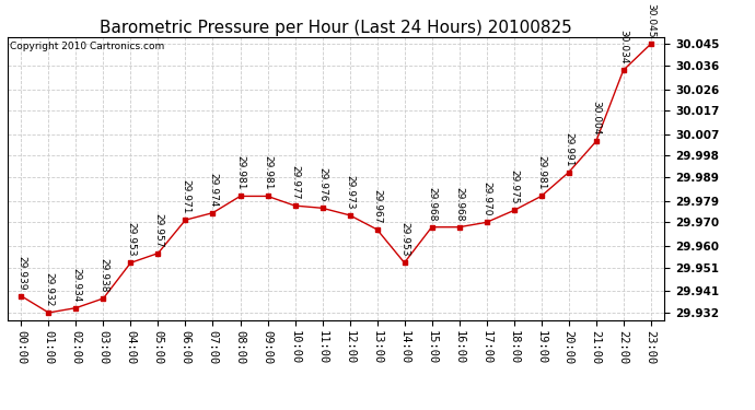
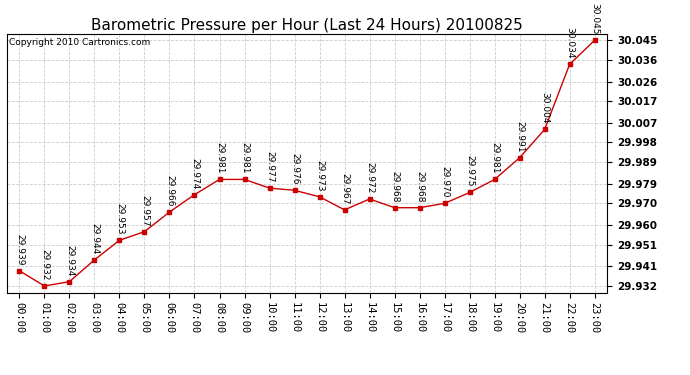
03:00: 29.938 -> 29.944
06:00: 29.971 -> 29.966
14:00: 29.953 -> 29.972
